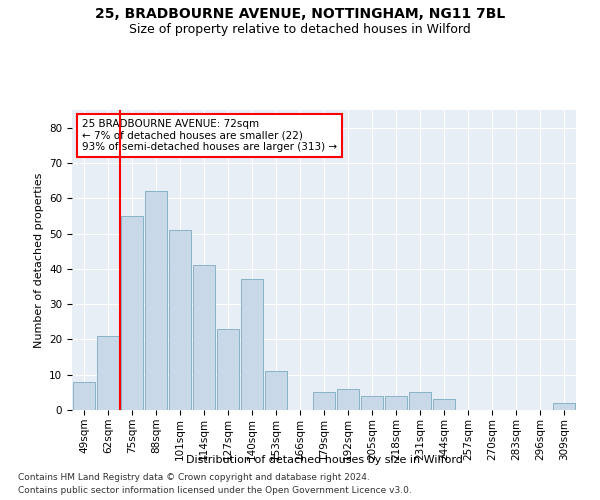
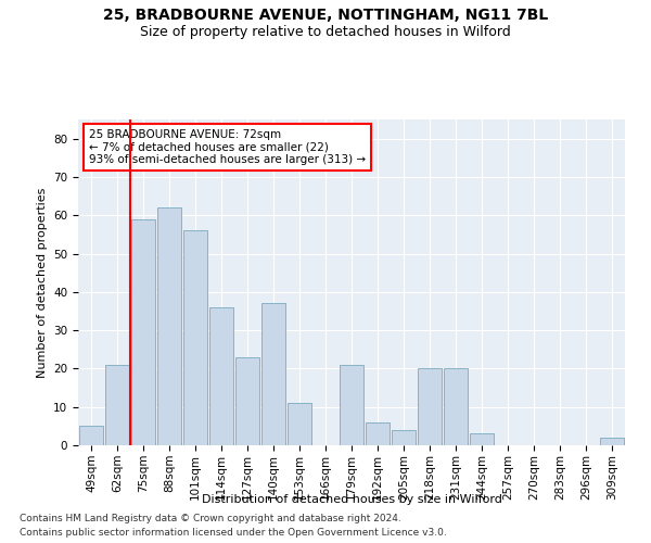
49sqm: 8 -> 5
75sqm: 55 -> 59
101sqm: 51 -> 56
114sqm: 41 -> 36
179sqm: 5 -> 21
218sqm: 4 -> 20
231sqm: 5 -> 20
